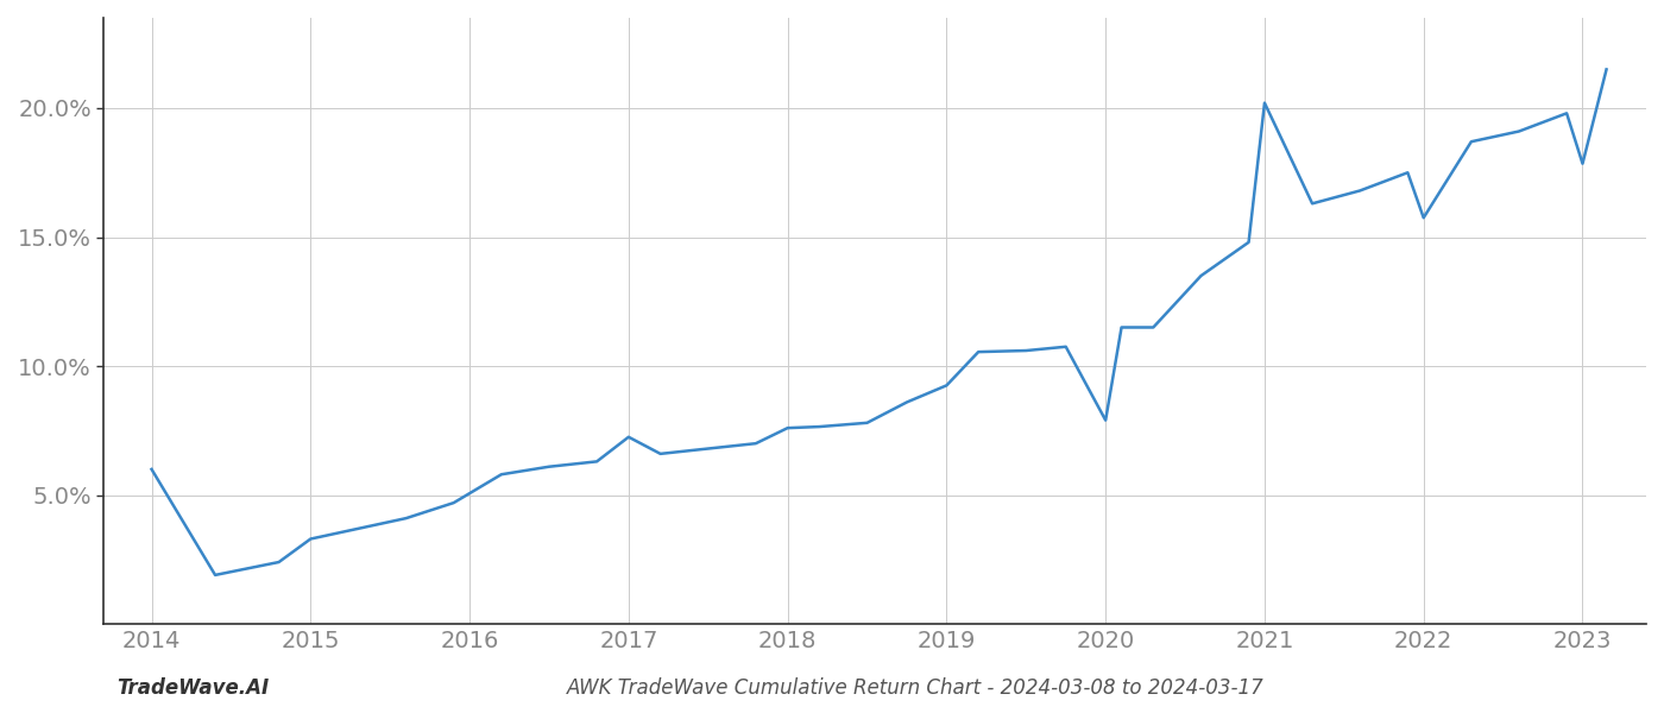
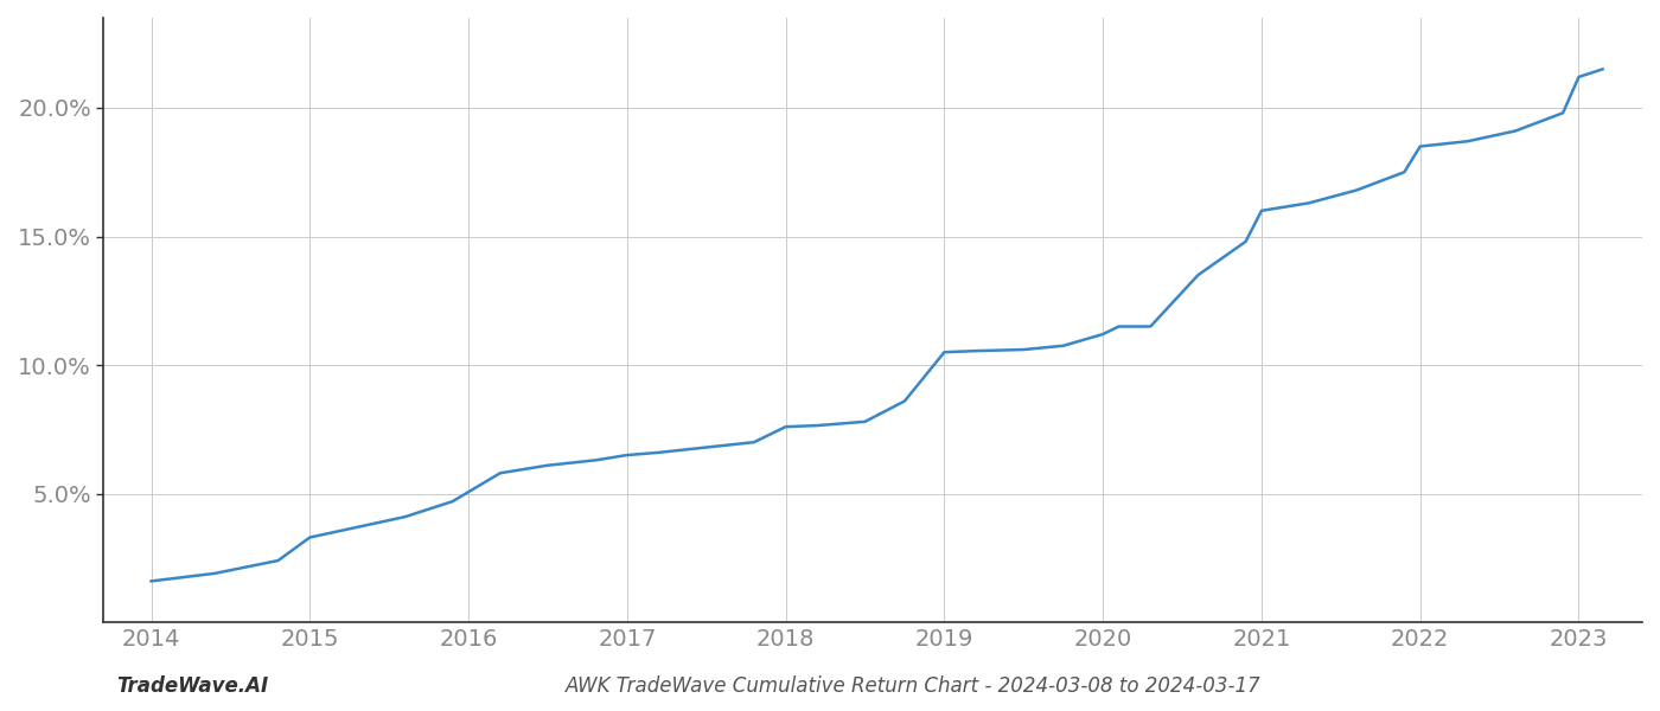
2014: 6.00% -> 1.60%
2017: 7.25% -> 6.50%
2019: 9.25% -> 10.50%
2020: 7.90% -> 11.20%
2021: 20.20% -> 16.00%
2022: 15.75% -> 18.50%
2023: 17.85% -> 21.20%
